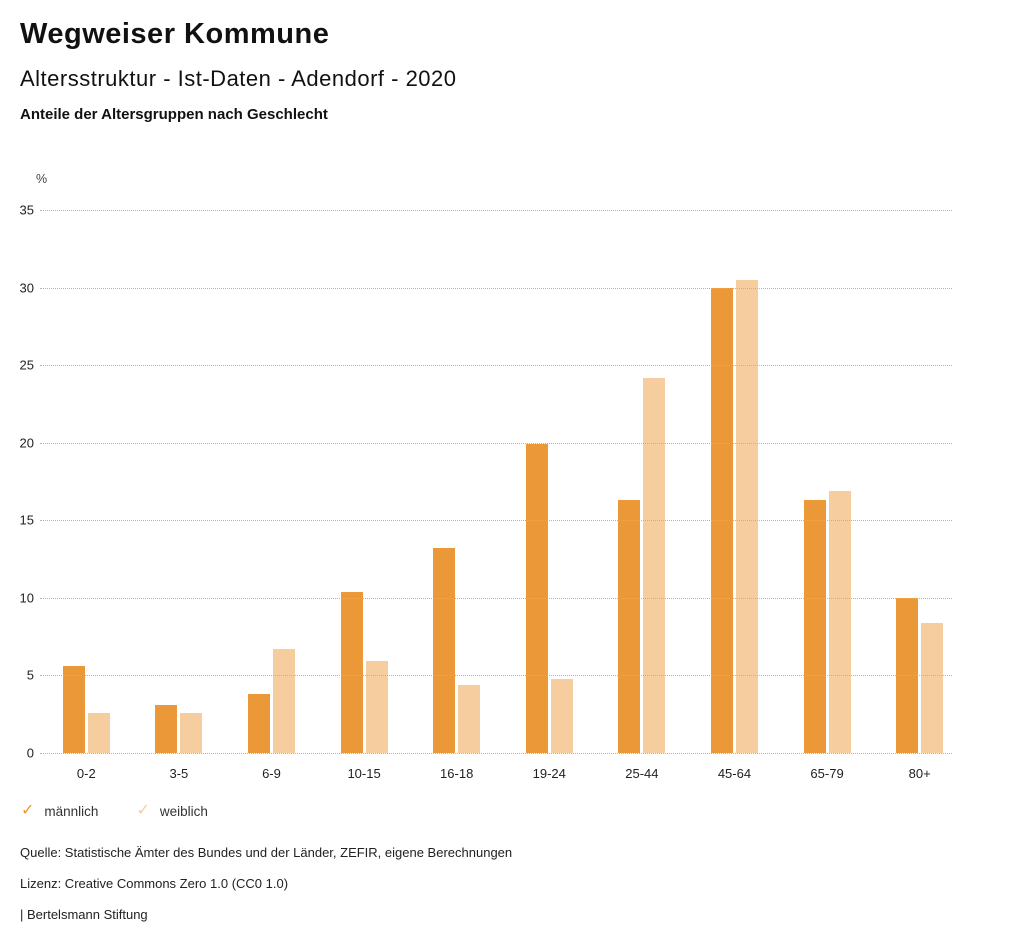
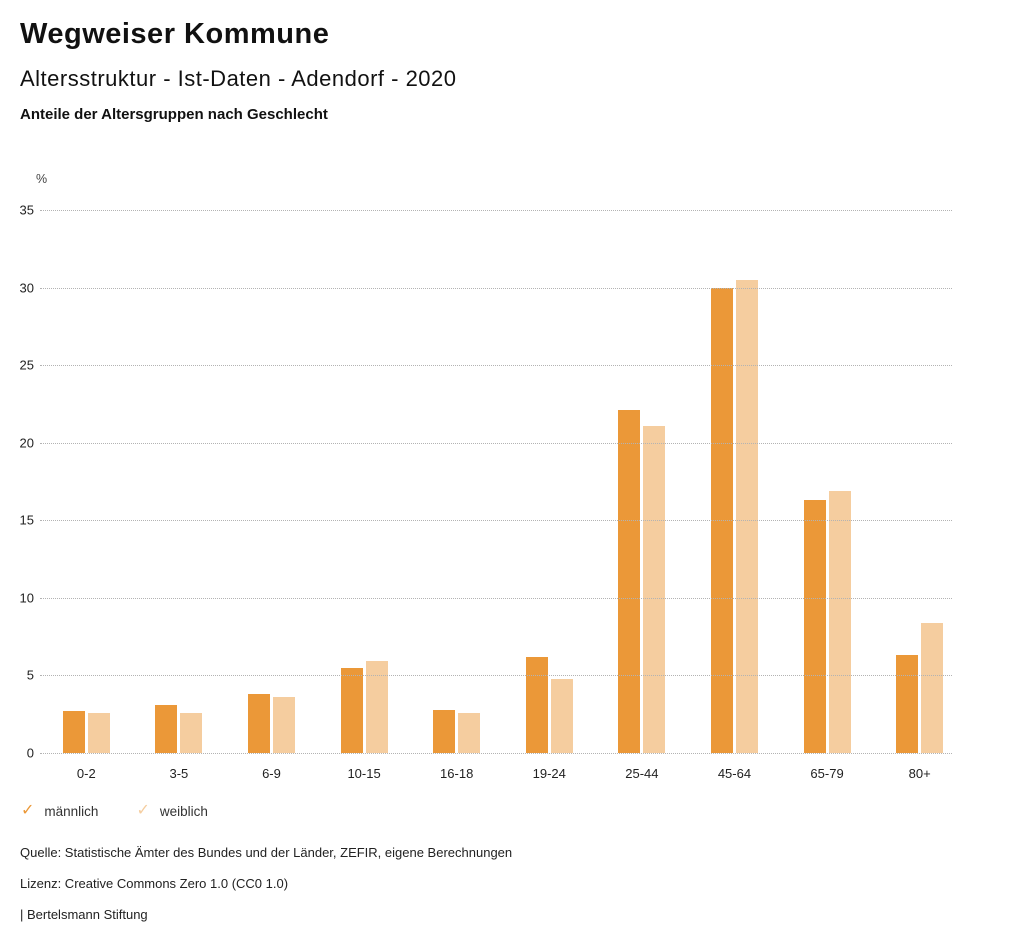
männlich/0-2: 5.6 -> 2.7
weiblich/6-9: 6.7 -> 3.6
männlich/10-15: 10.4 -> 5.5
männlich/16-18: 13.2 -> 2.8
weiblich/16-18: 4.4 -> 2.6
männlich/19-24: 19.9 -> 6.2
männlich/25-44: 16.3 -> 22.1
weiblich/25-44: 24.2 -> 21.1
männlich/80+: 10.0 -> 6.3
